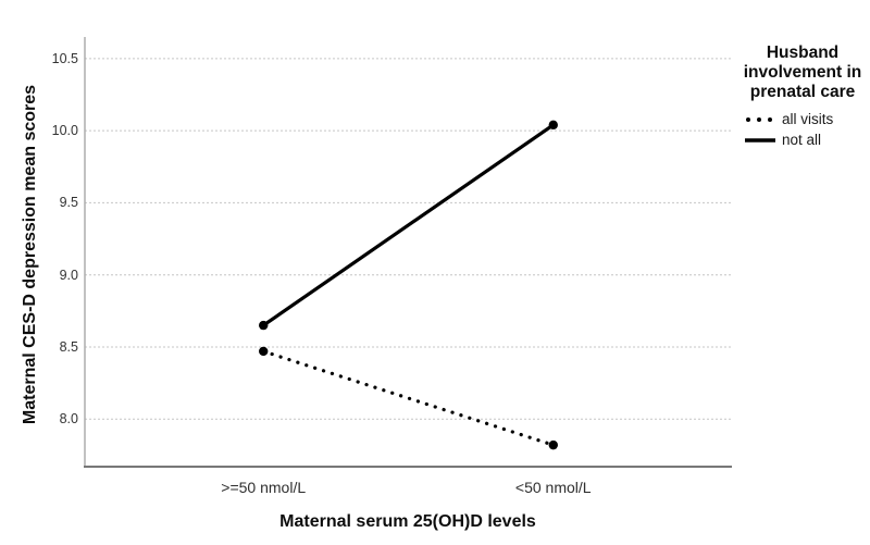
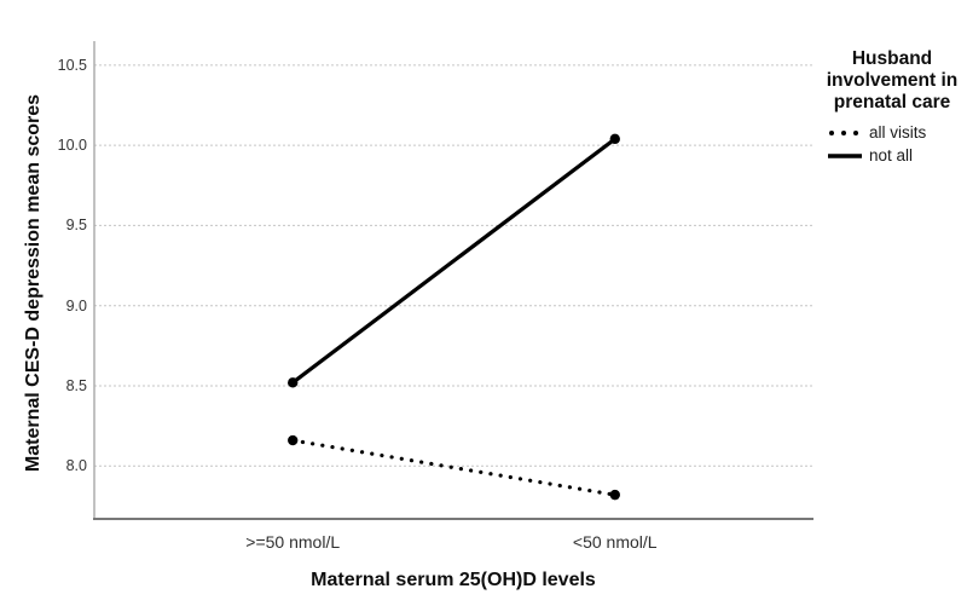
all visits/>=50 nmol/L: 8.47 -> 8.16
not all/>=50 nmol/L: 8.65 -> 8.52
